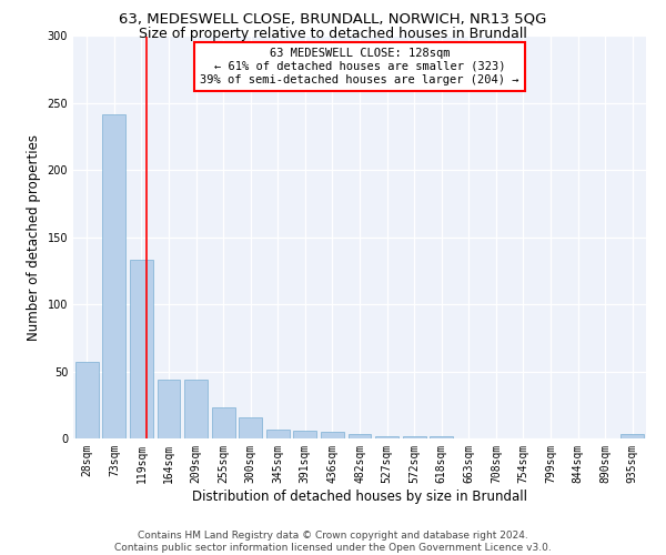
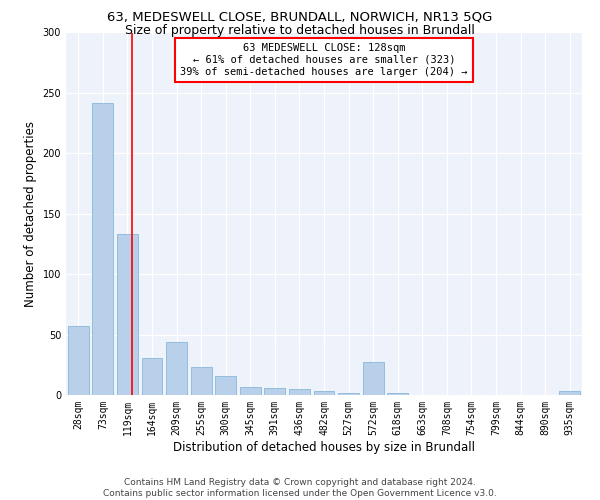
164sqm: 44 -> 31
572sqm: 2 -> 27
